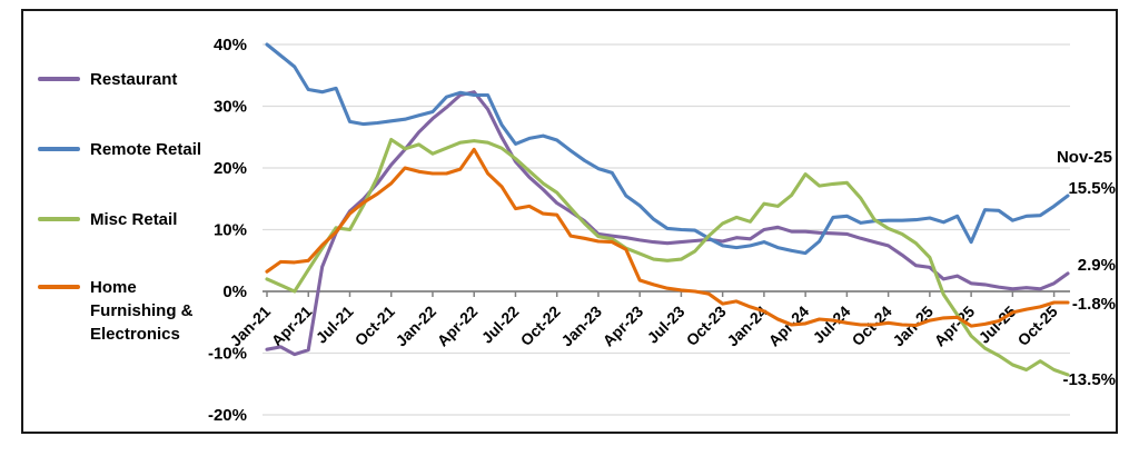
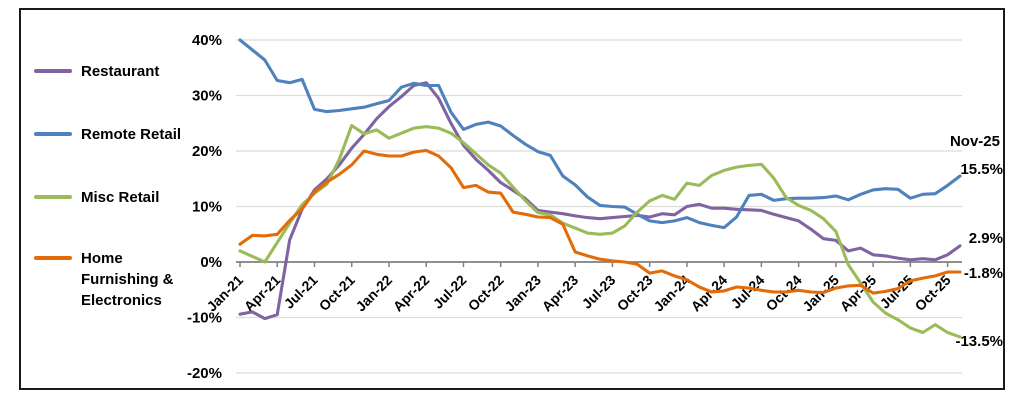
Misc Retail/Jul-21: 10% -> 12%
Home Furnishing & Electronics/Apr-22: 23% -> 20%
Misc Retail/Apr-24: 19% -> 16%
Remote Retail/Apr-25: 8% -> 13%
